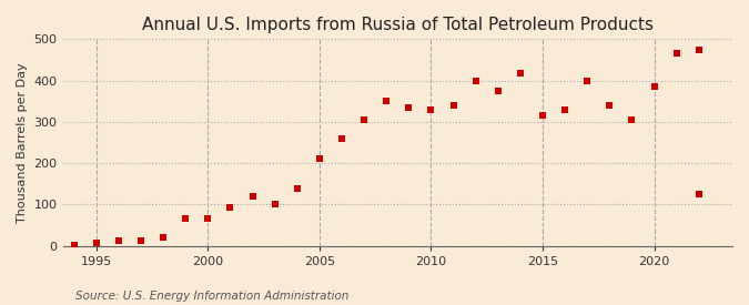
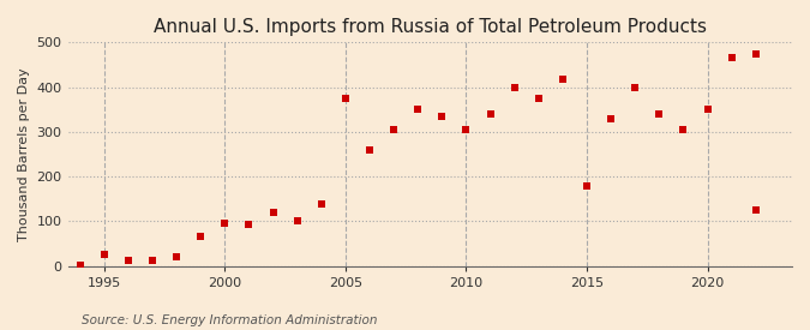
1995: 8 -> 25
2000: 65 -> 95
2005: 210 -> 375
2010: 330 -> 305
2015: 315 -> 180
2020: 385 -> 350
